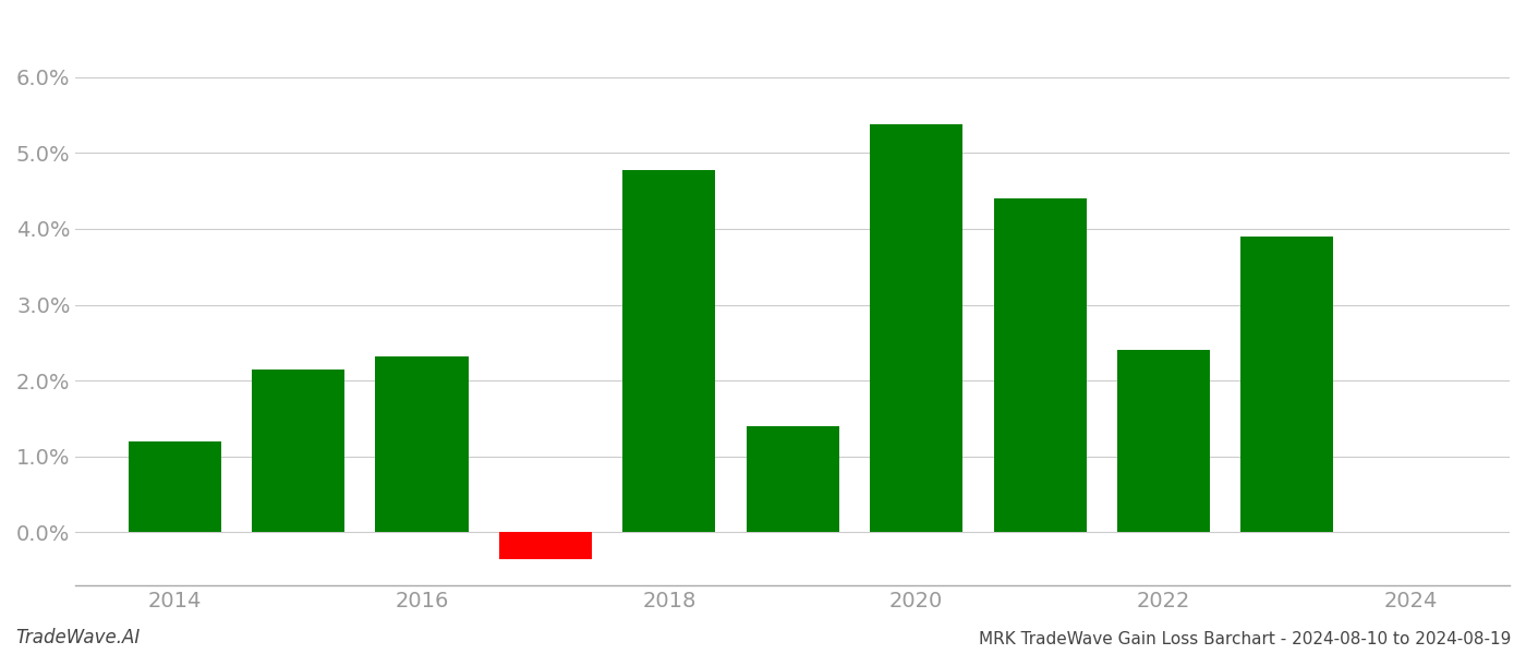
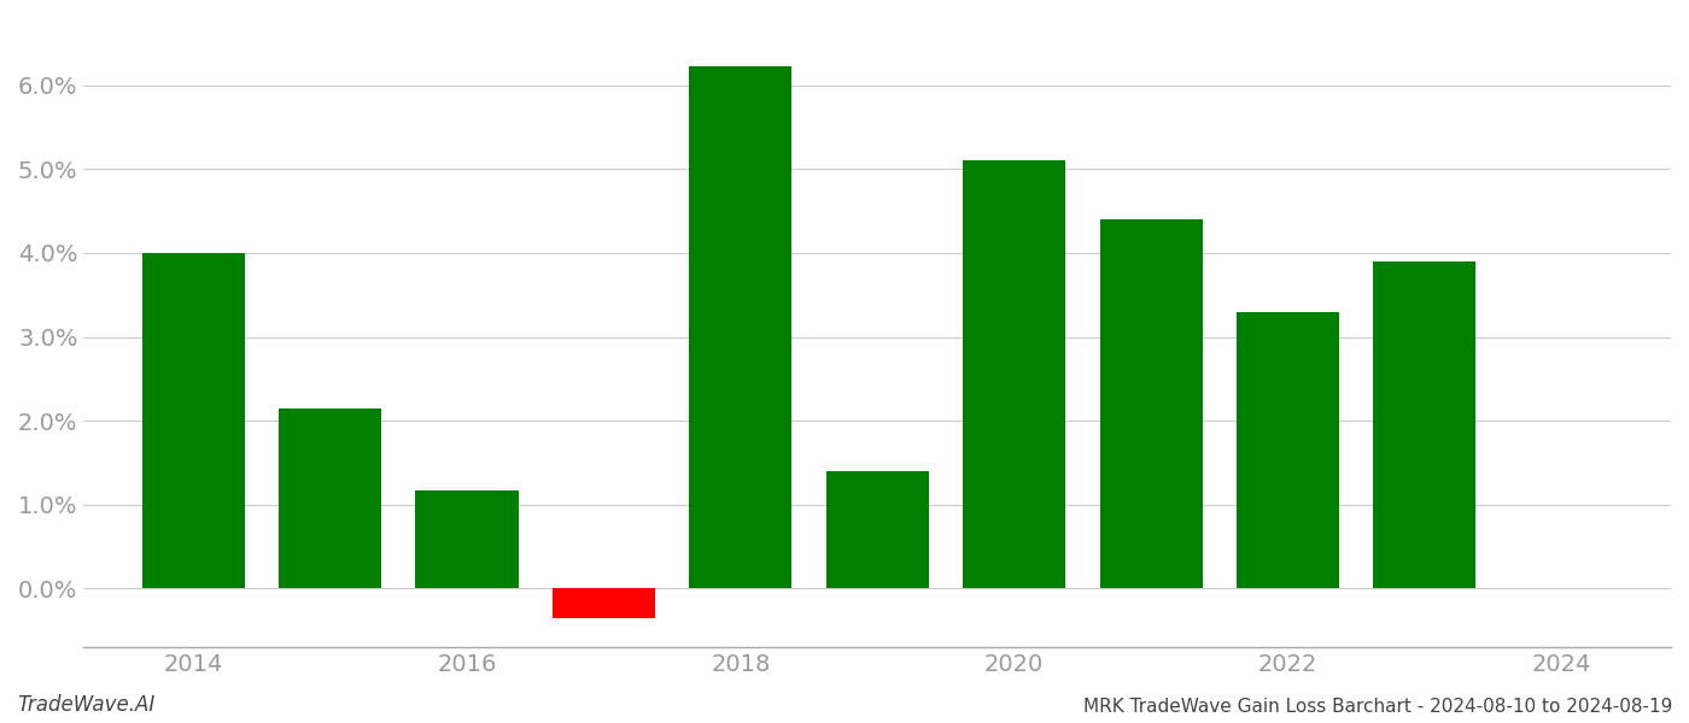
2014: 1.20% -> 4.00%
2016: 2.32% -> 1.17%
2018: 4.78% -> 6.22%
2020: 5.38% -> 5.10%
2022: 2.40% -> 3.30%
